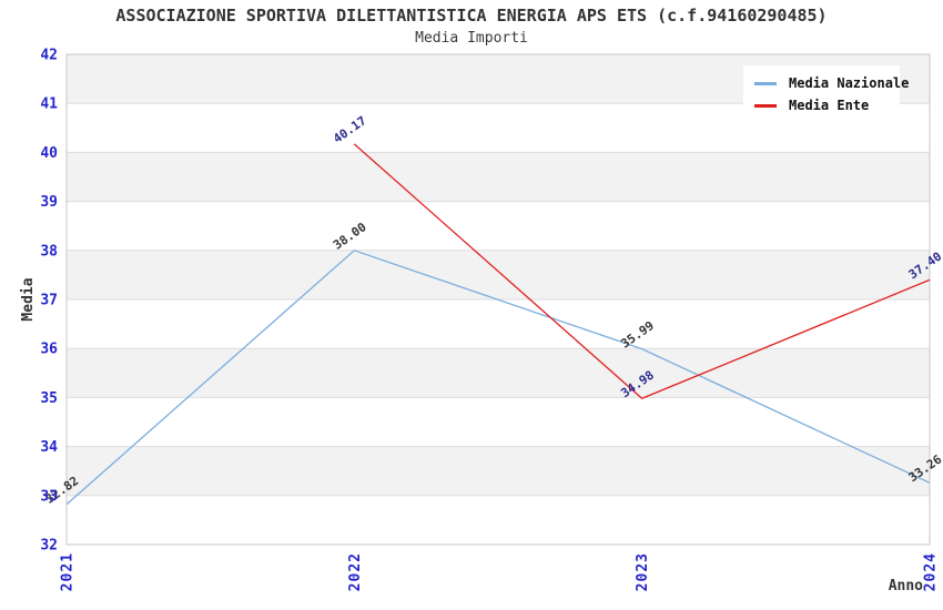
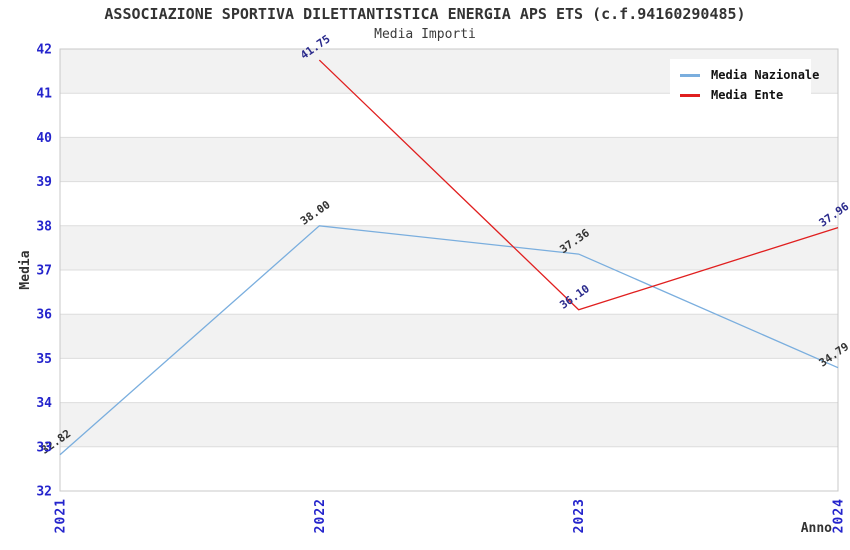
Media Ente/2022: 40.17 -> 41.75
Media Nazionale/2023: 35.99 -> 37.36
Media Ente/2023: 34.98 -> 36.10
Media Nazionale/2024: 33.26 -> 34.79
Media Ente/2024: 37.40 -> 37.96
